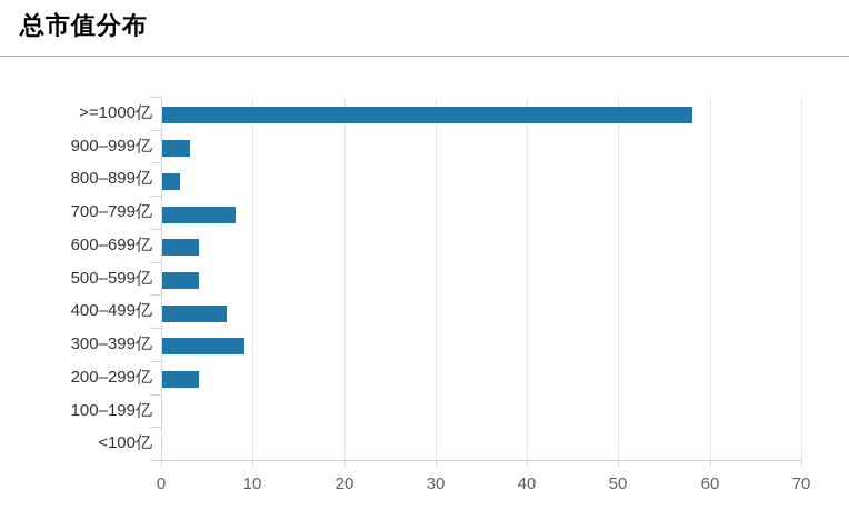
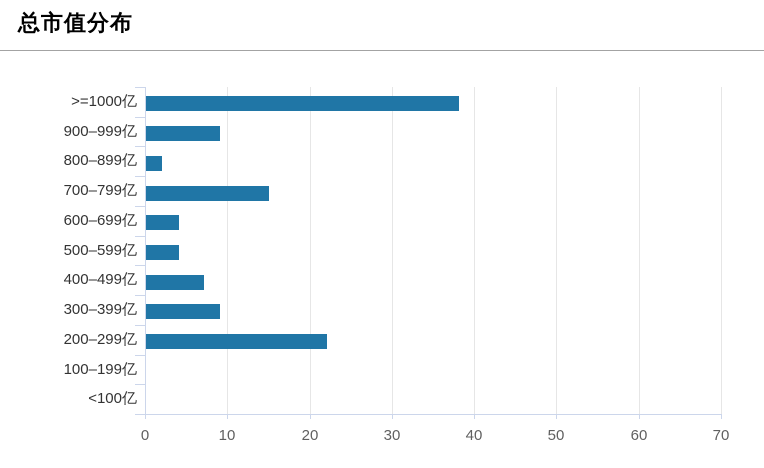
>=1000亿: 58 -> 38
900–999亿: 3 -> 9
700–799亿: 8 -> 15
200–299亿: 4 -> 22
